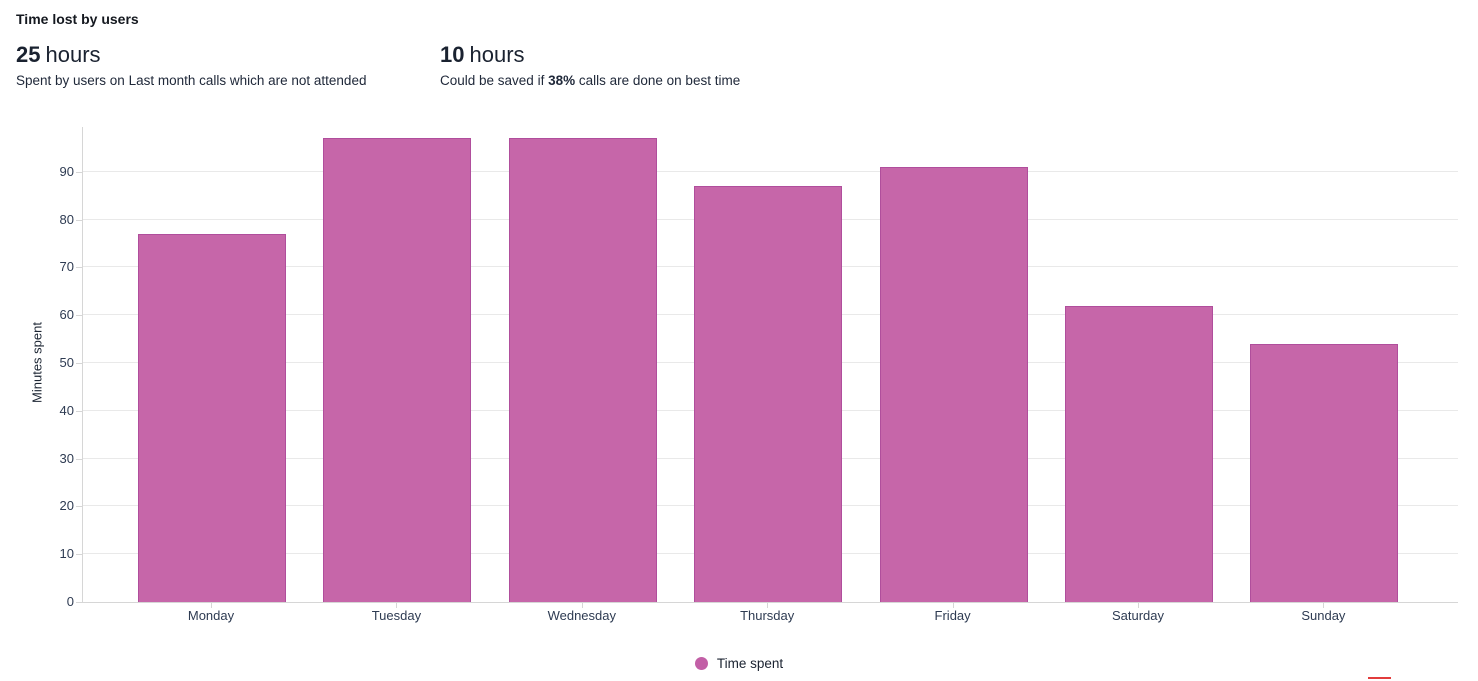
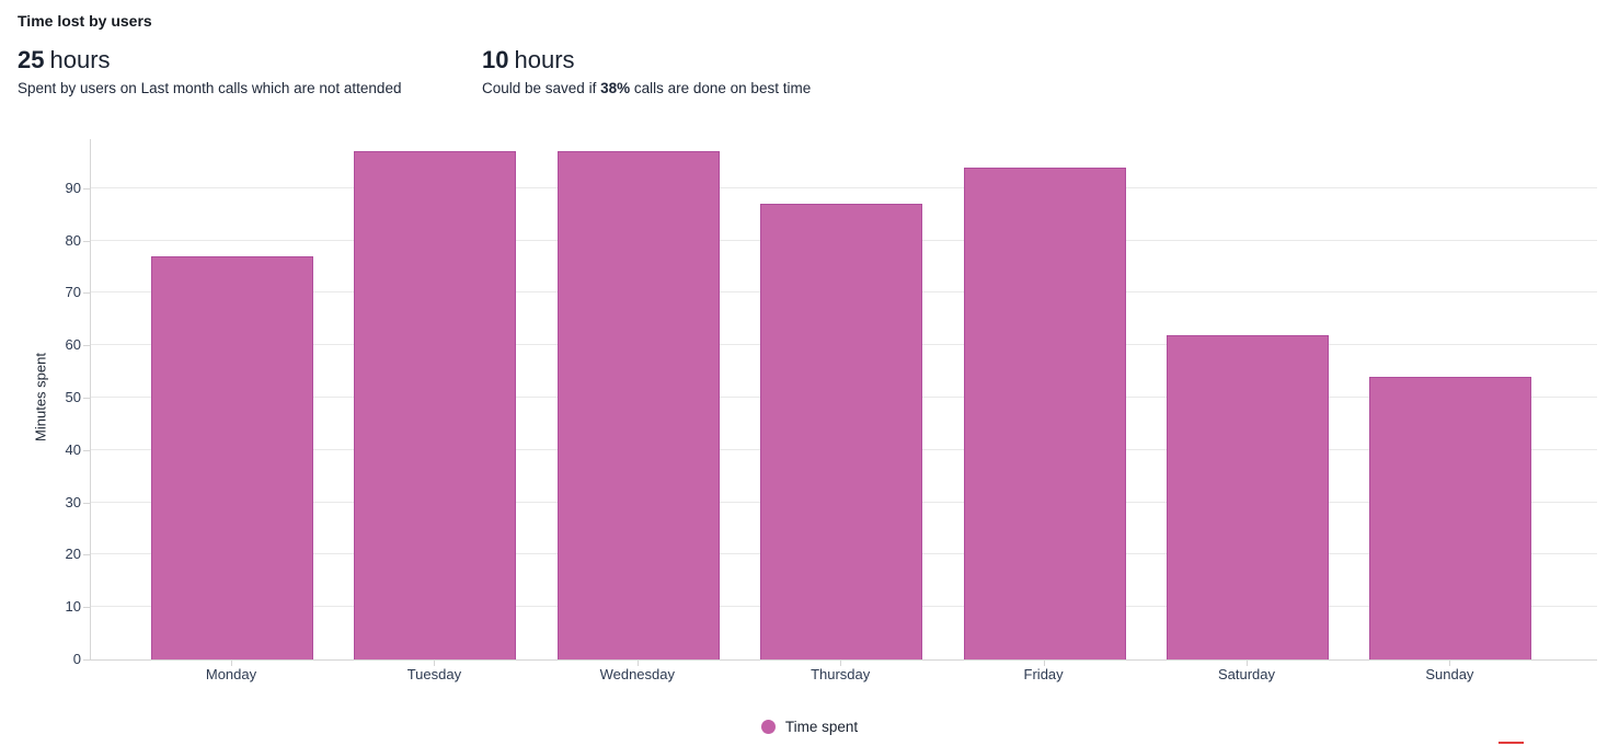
Friday: 91 -> 94
